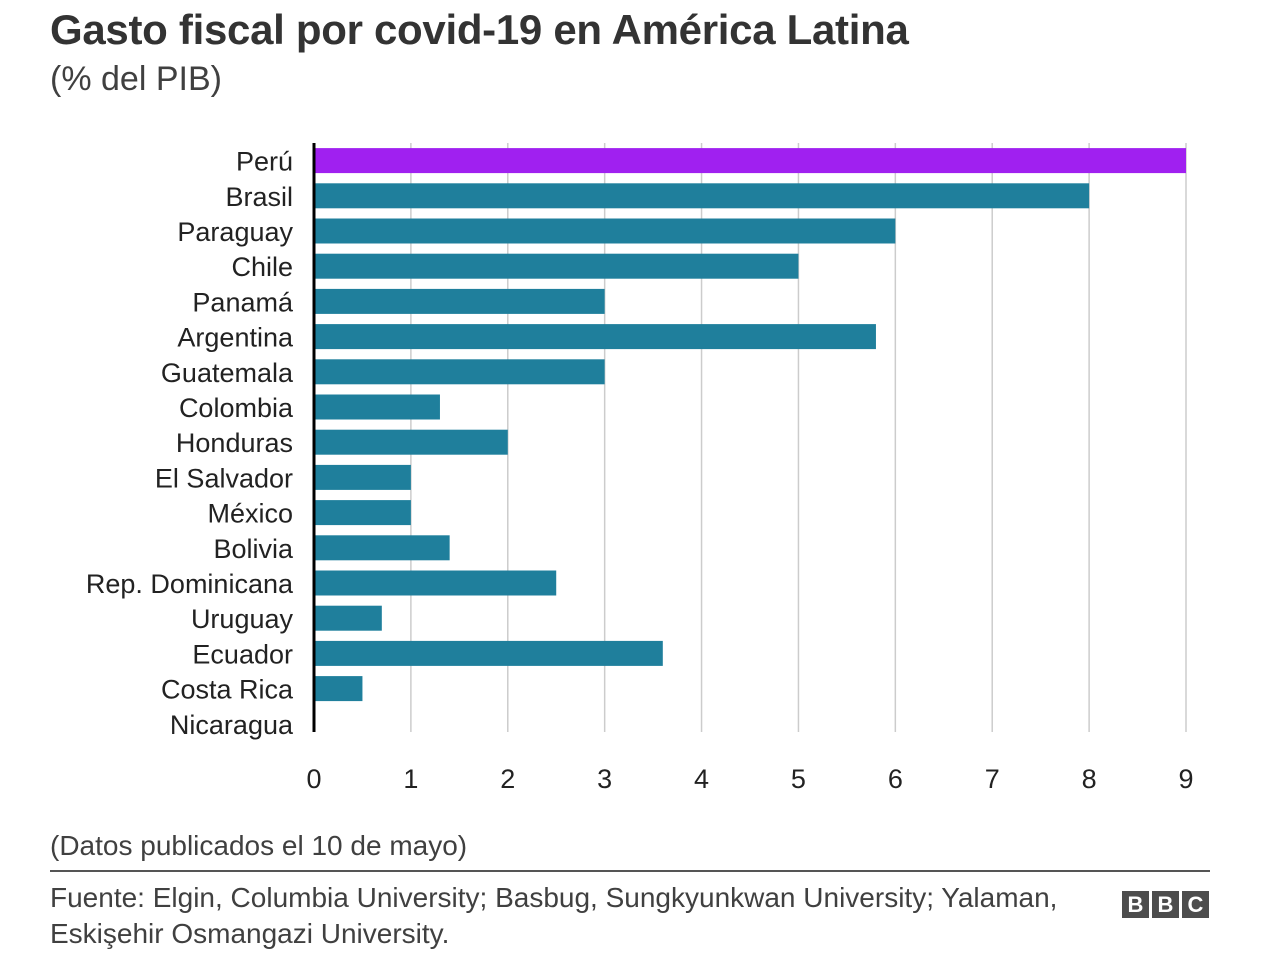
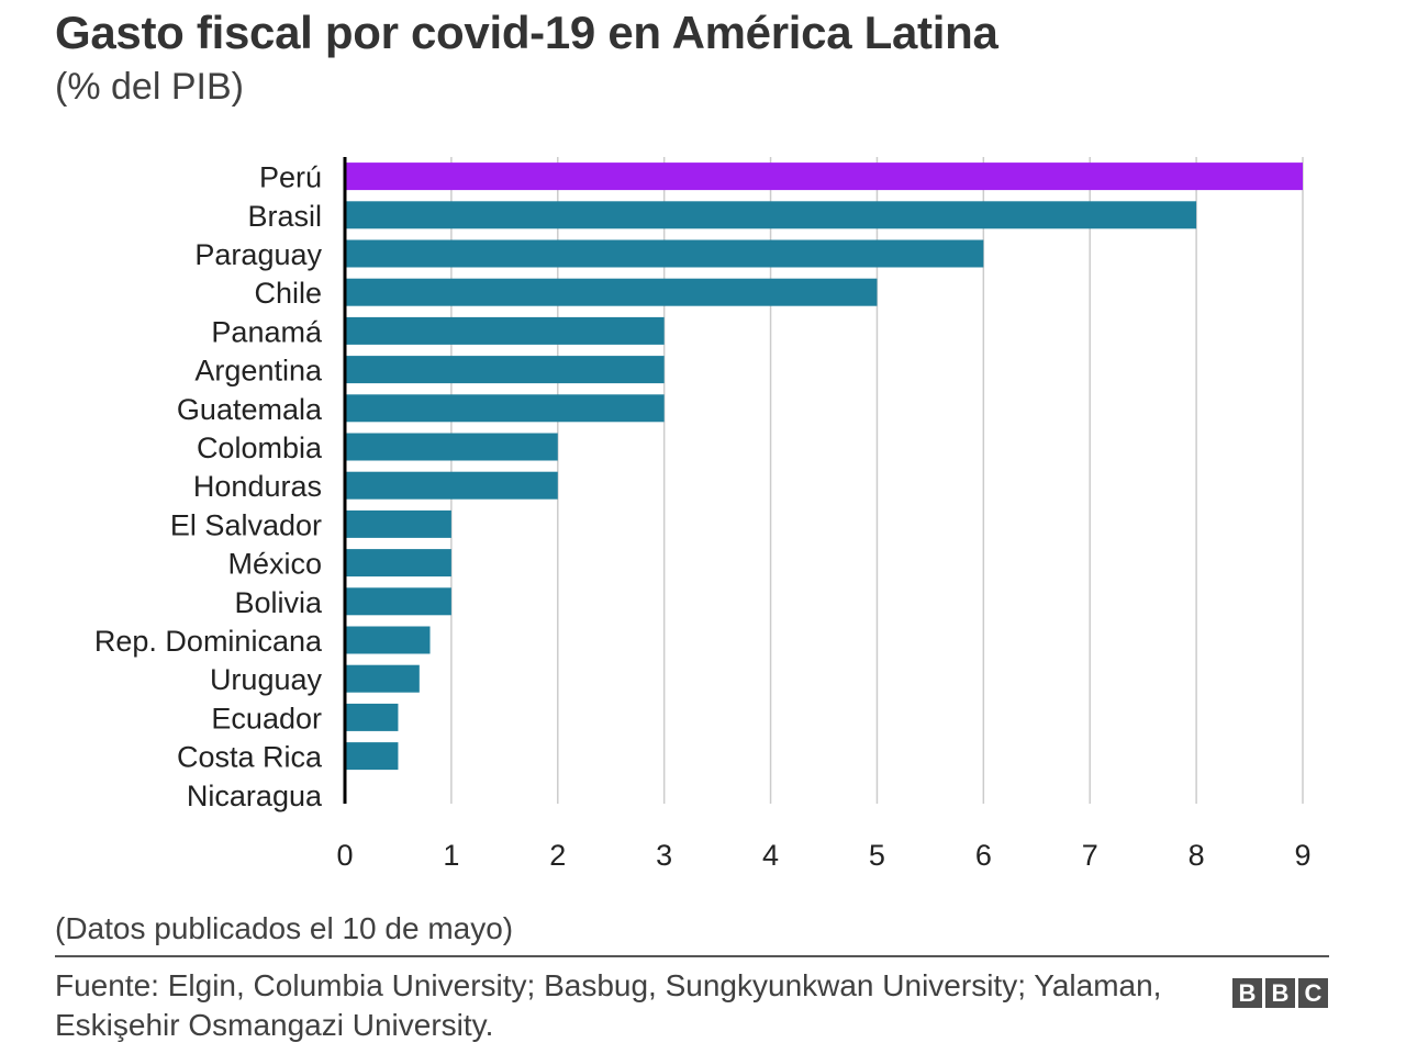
Argentina: 5.8 -> 3.0
Colombia: 1.3 -> 2.0
Bolivia: 1.4 -> 1.0
Rep. Dominicana: 2.5 -> 0.8
Ecuador: 3.6 -> 0.5
